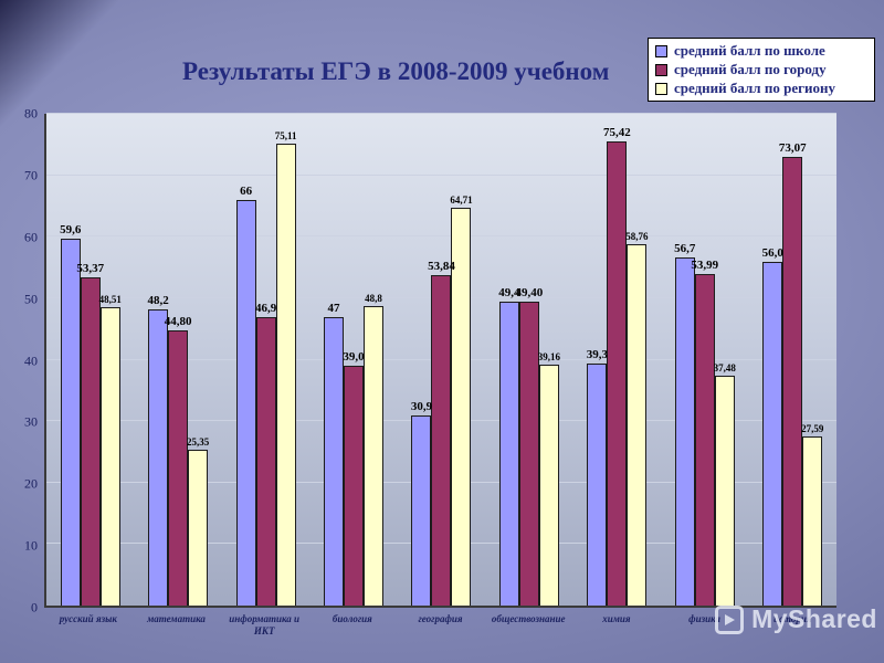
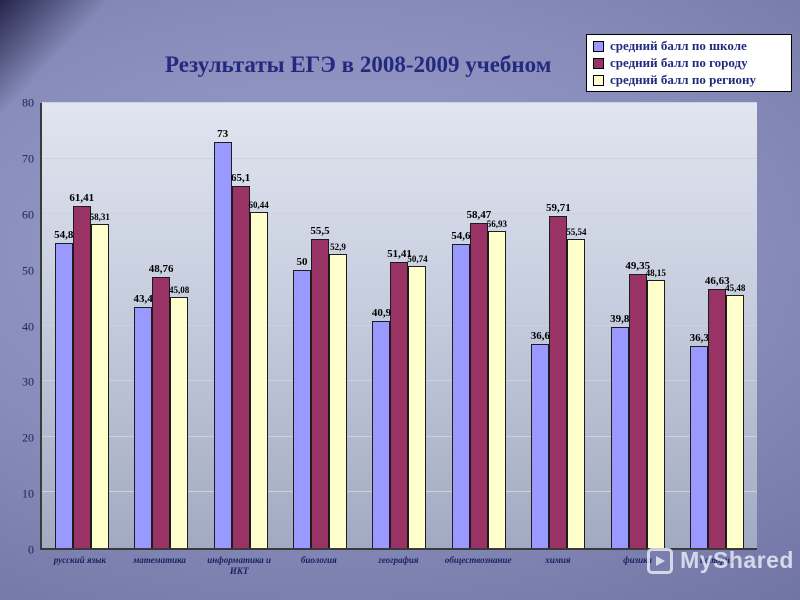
средний балл по школе/русский язык: 59,6 -> 54,8
средний балл по городу/русский язык: 53,37 -> 61,41
средний балл по региону/русский язык: 48,51 -> 58,31
средний балл по школе/математика: 48,2 -> 43,4
средний балл по городу/математика: 44,80 -> 48,76
средний балл по региону/математика: 25,35 -> 45,08
средний балл по школе/информатика и ИКТ: 66 -> 73
средний балл по городу/информатика и ИКТ: 46,9 -> 65,1
средний балл по региону/информатика и ИКТ: 75,11 -> 60,44
средний балл по школе/биология: 47 -> 50
средний балл по городу/биология: 39,0 -> 55,5
средний балл по региону/биология: 48,8 -> 52,9
средний балл по школе/география: 30,9 -> 40,9
средний балл по городу/география: 53,84 -> 51,41
средний балл по региону/география: 64,71 -> 50,74
средний балл по школе/обществознание: 49,4 -> 54,6
средний балл по городу/обществознание: 49,40 -> 58,47
средний балл по региону/обществознание: 39,16 -> 56,93
средний балл по школе/химия: 39,3 -> 36,6
средний балл по городу/химия: 75,42 -> 59,71
средний балл по региону/химия: 58,76 -> 55,54
средний балл по школе/физика: 56,7 -> 39,8
средний балл по городу/физика: 53,99 -> 49,35
средний балл по региону/физика: 37,48 -> 48,15
средний балл по школе/история: 56,0 -> 36,3
средний балл по городу/история: 73,07 -> 46,63
средний балл по региону/история: 27,59 -> 45,48
